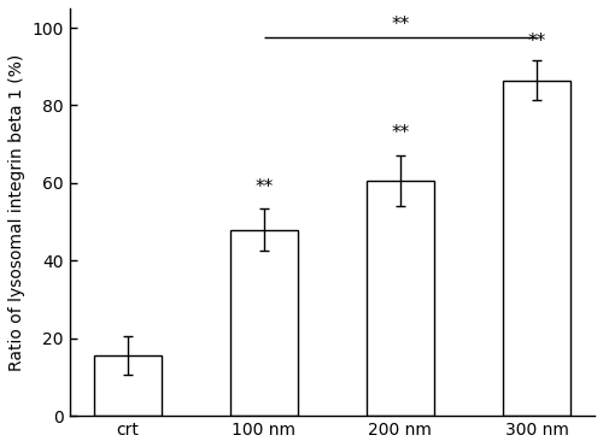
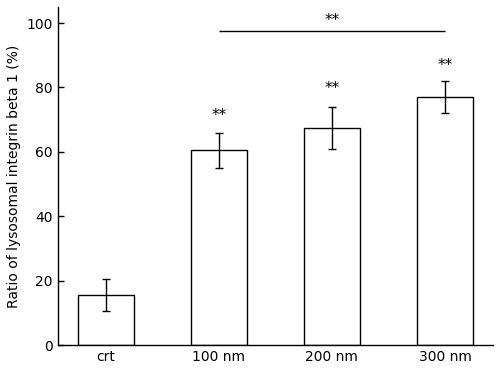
100 nm: 48.0 -> 60.5
200 nm: 60.5 -> 67.5
300 nm: 86.5 -> 77.0
